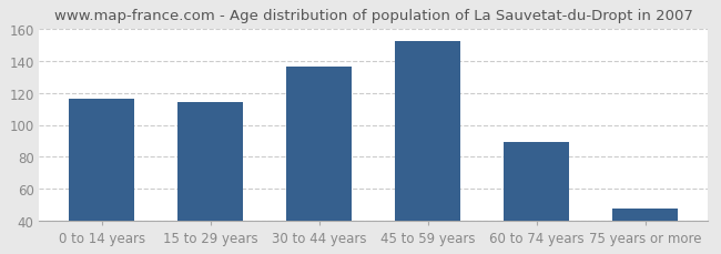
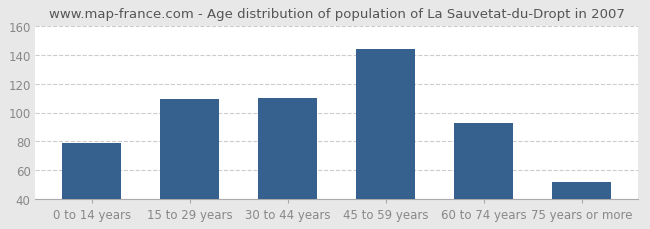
0 to 14 years: 116 -> 79
15 to 29 years: 114 -> 109
30 to 44 years: 136 -> 110
45 to 59 years: 152 -> 144
60 to 74 years: 89 -> 93
75 years or more: 48 -> 52
